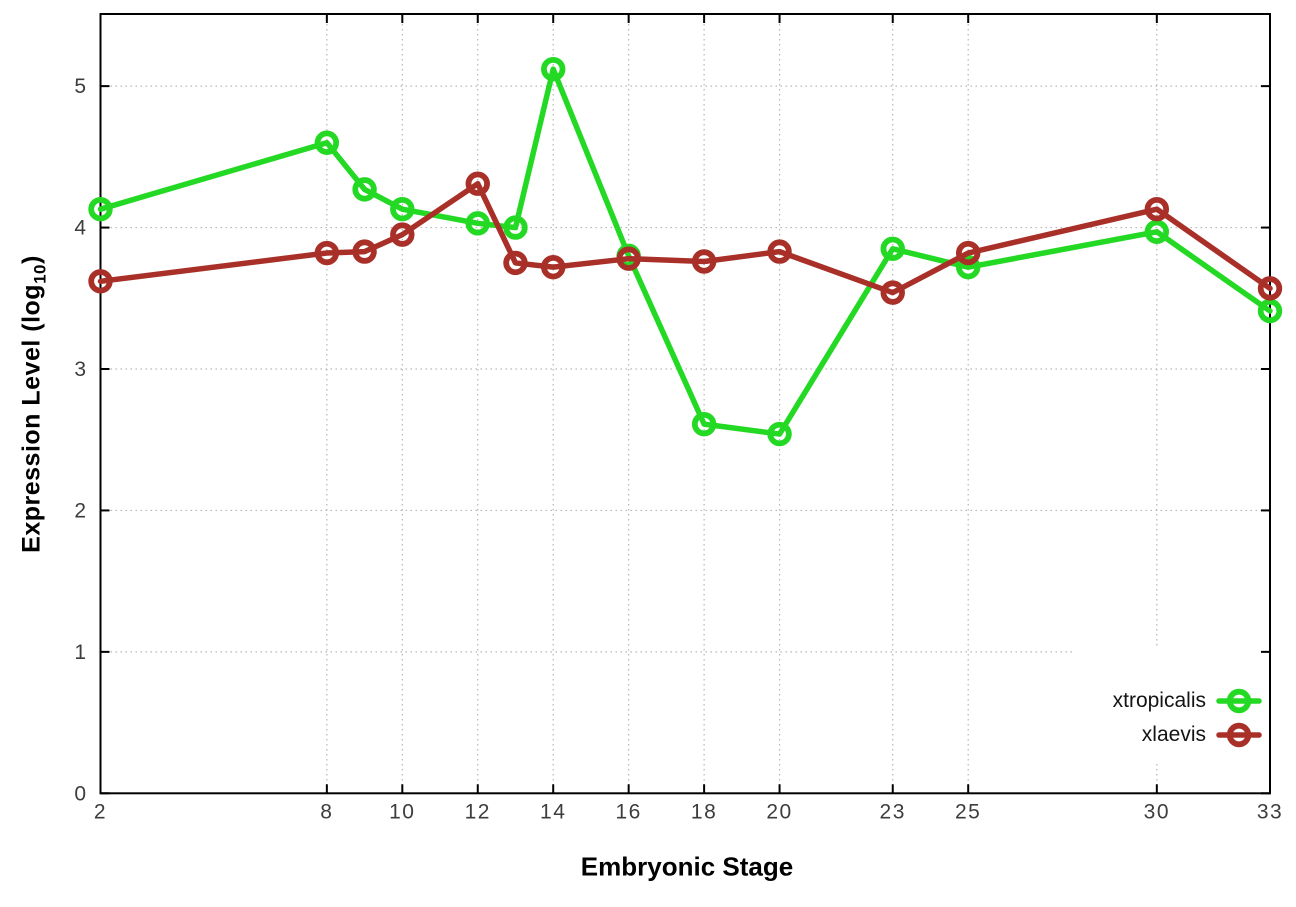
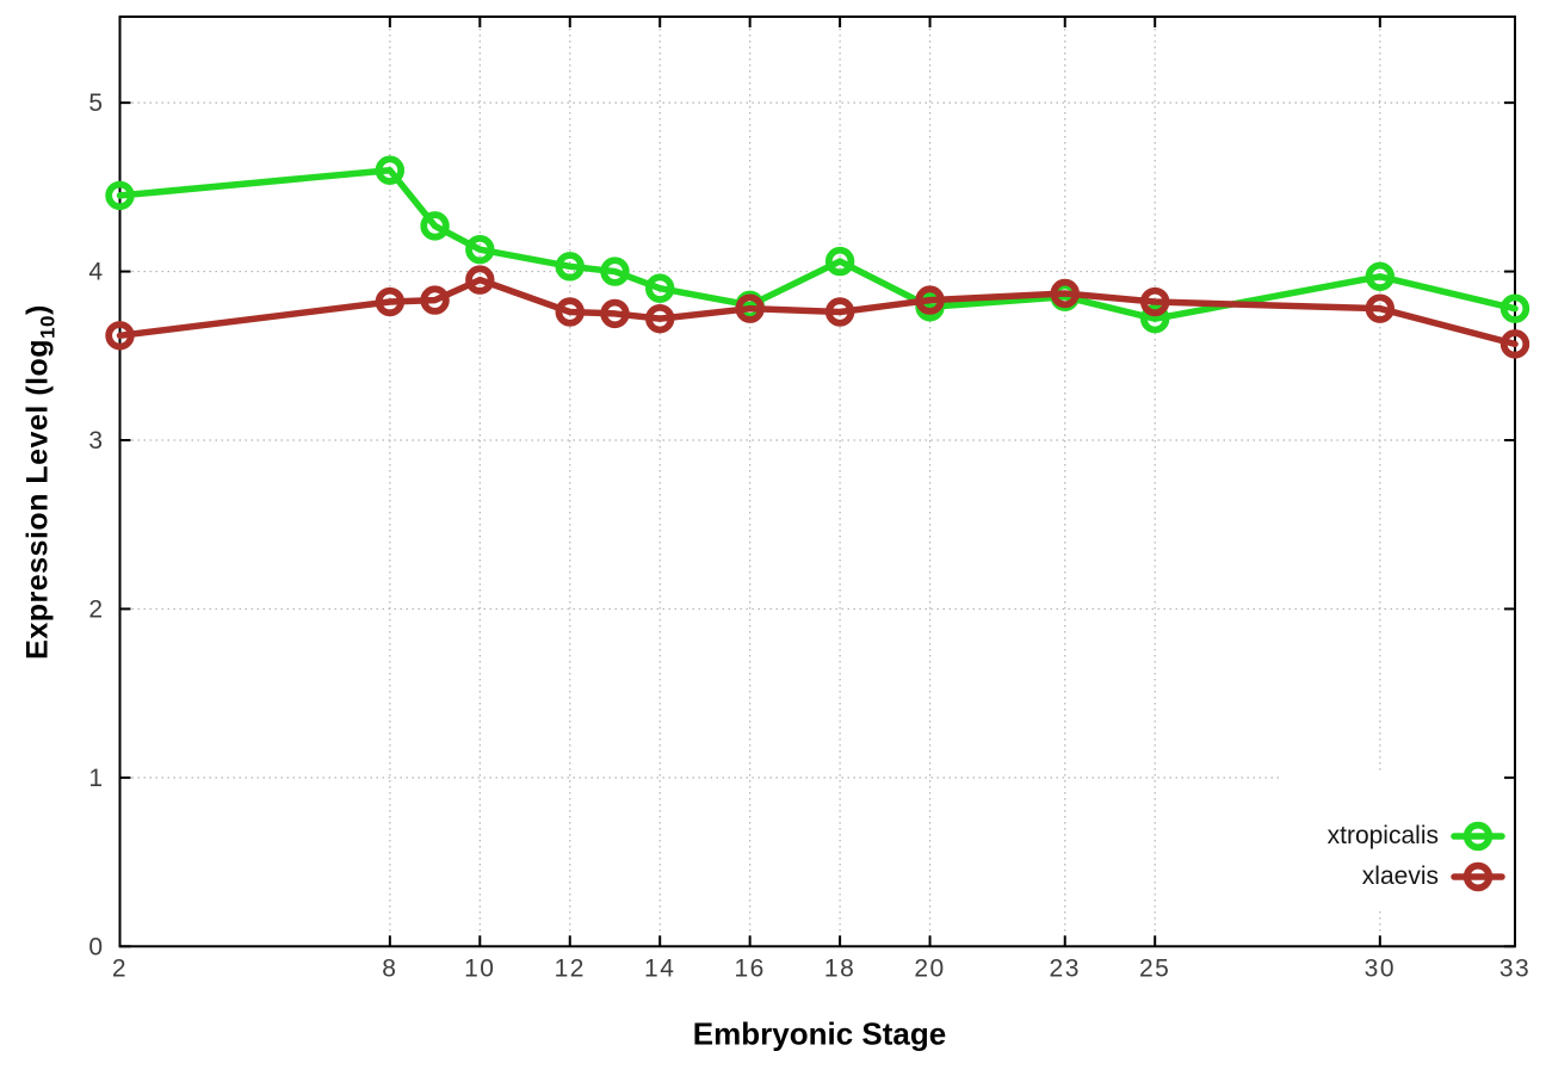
xtropicalis/2: 4.13 -> 4.45
xlaevis/12: 4.31 -> 3.76
xtropicalis/14: 5.12 -> 3.90
xtropicalis/18: 2.61 -> 4.06
xtropicalis/20: 2.54 -> 3.79
xlaevis/23: 3.54 -> 3.87
xlaevis/30: 4.13 -> 3.78
xtropicalis/33: 3.41 -> 3.78
